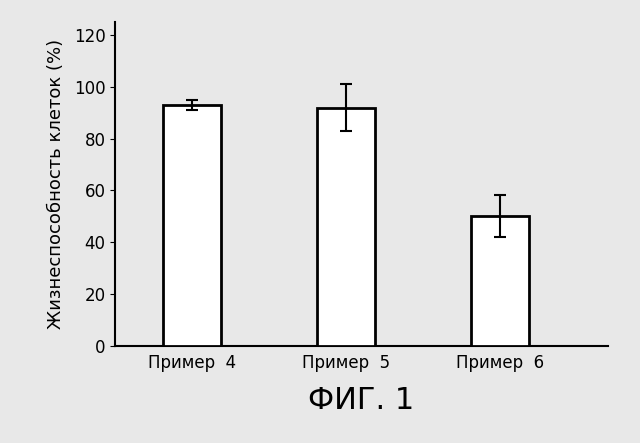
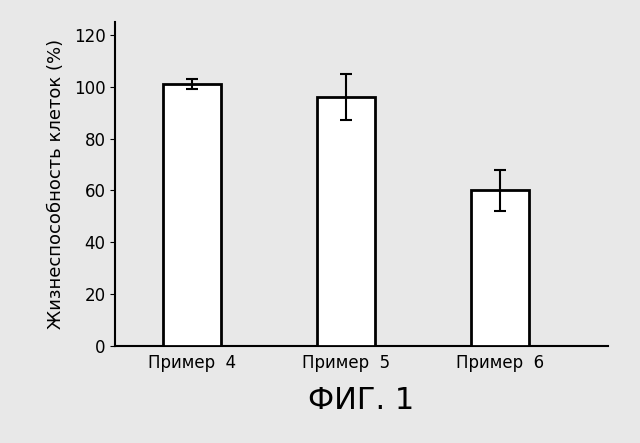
Пример 4: 93 -> 101
Пример 5: 92 -> 96
Пример 6: 50 -> 60
